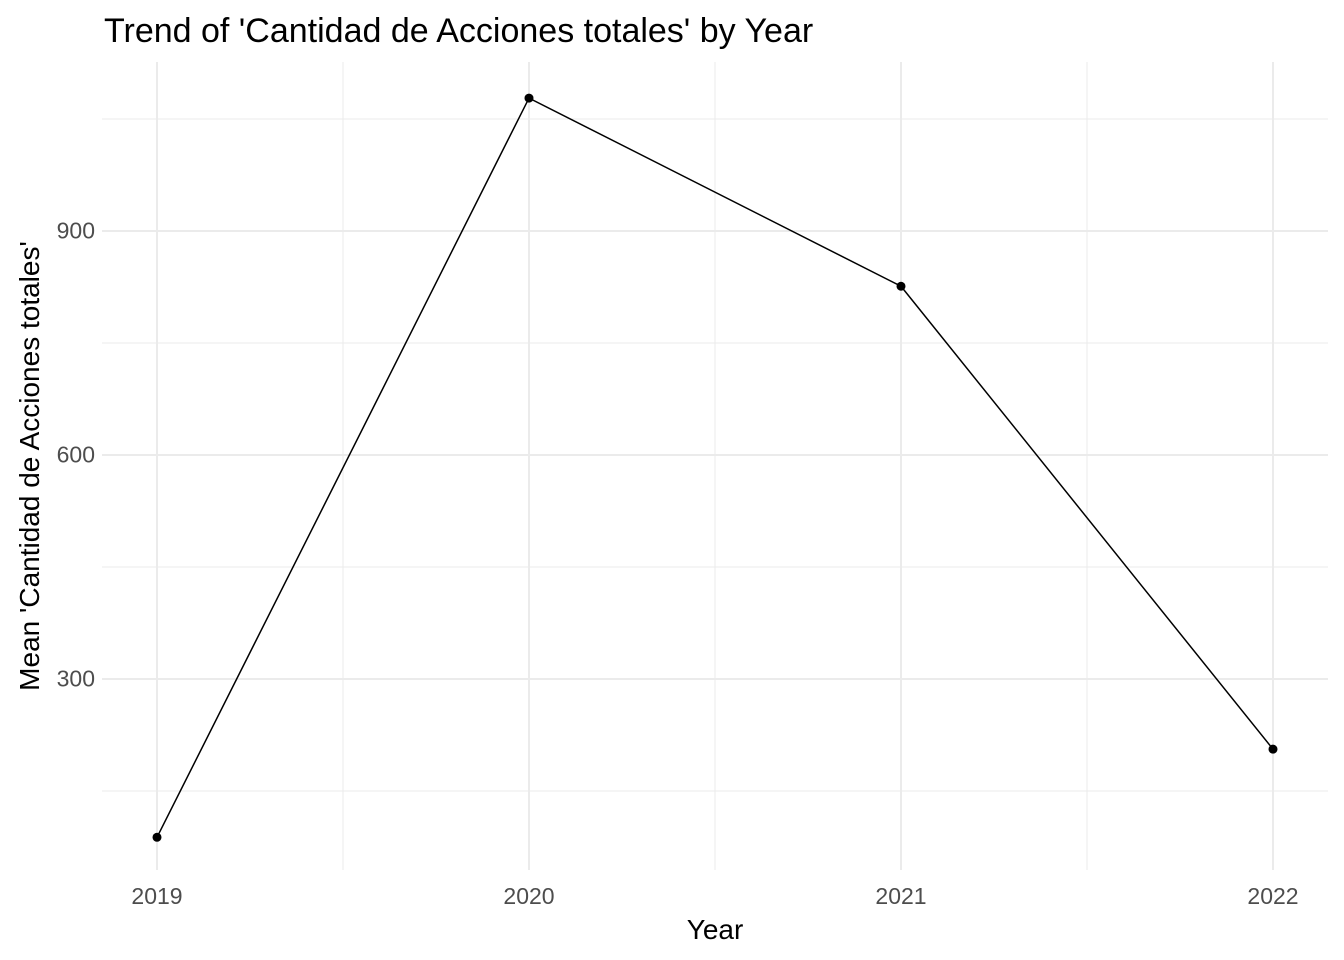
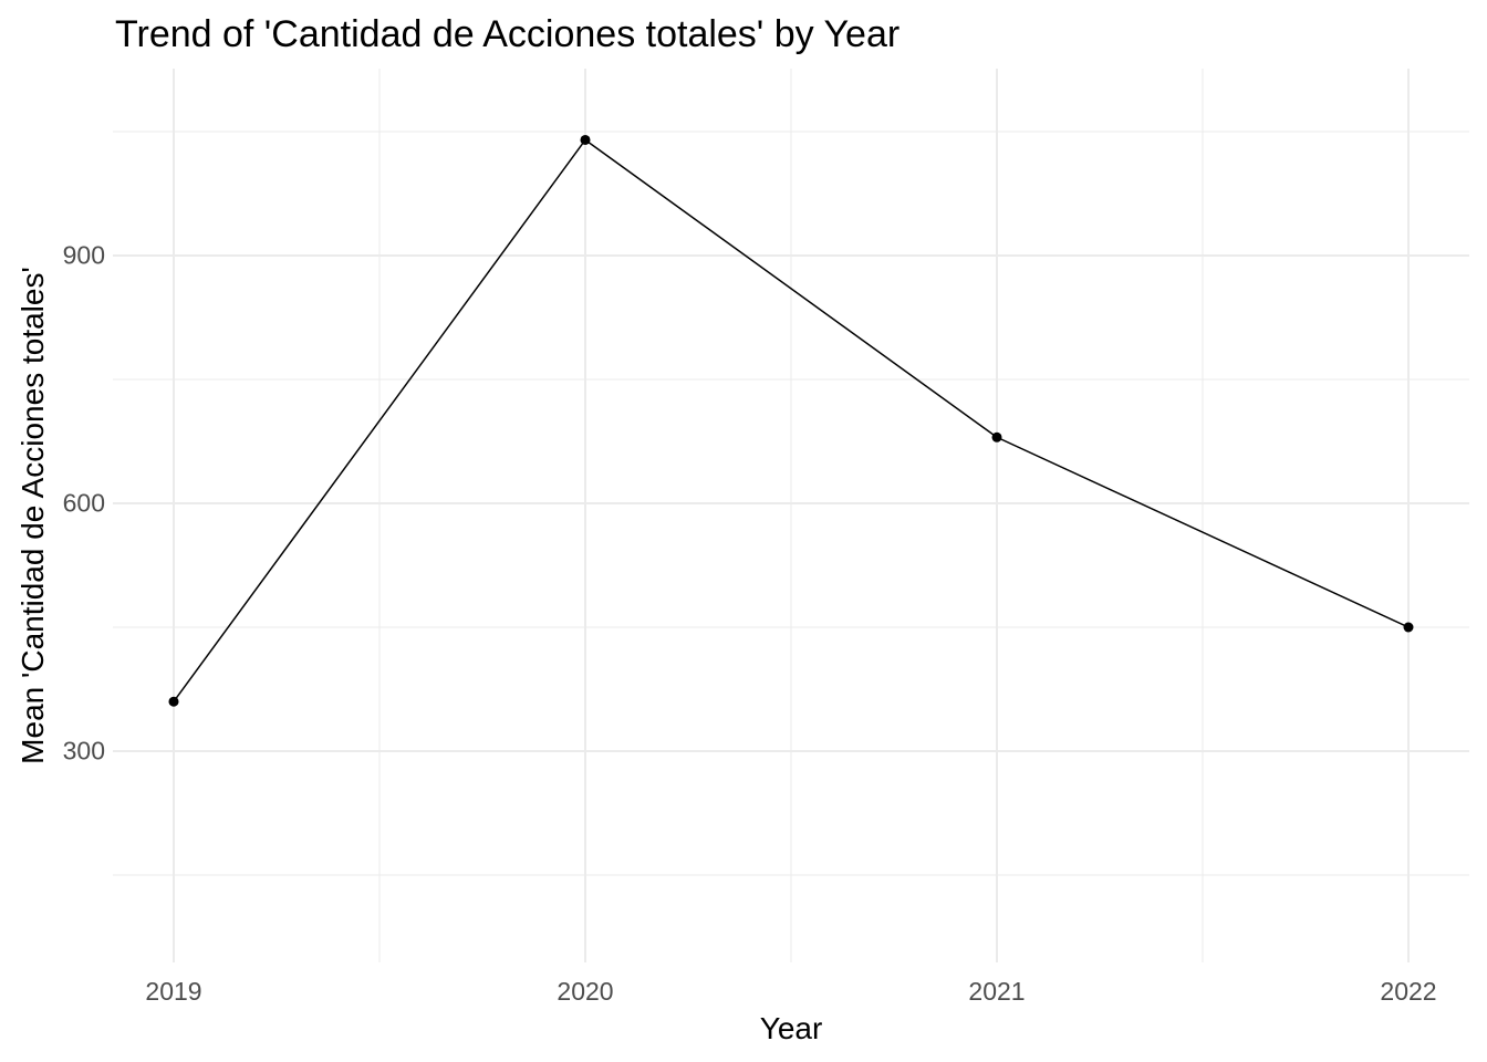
2019: 90 -> 360
2020: 1080 -> 1040
2021: 830 -> 680
2022: 210 -> 450
